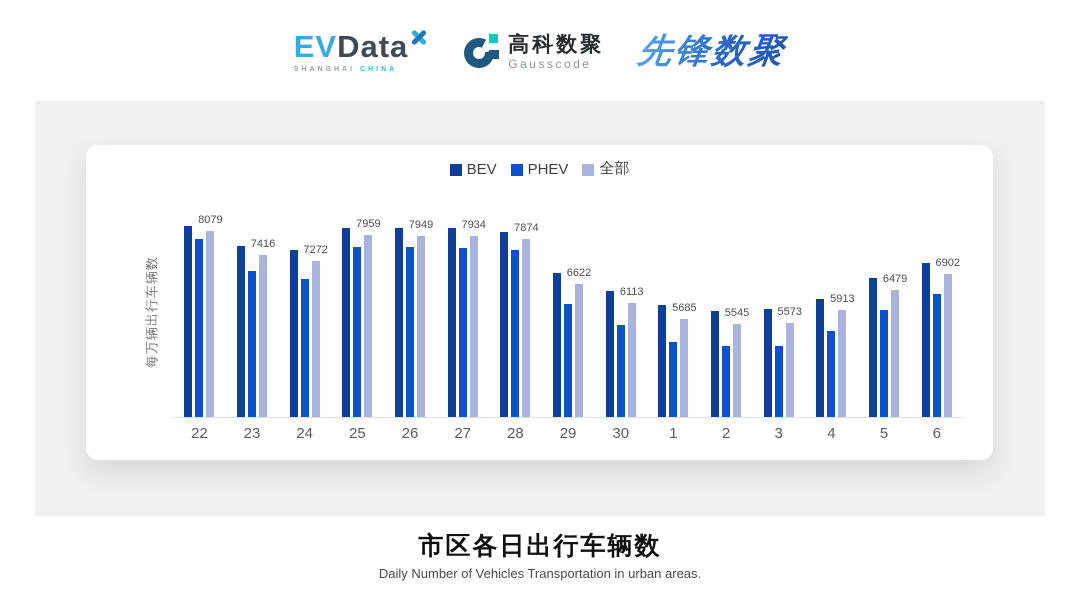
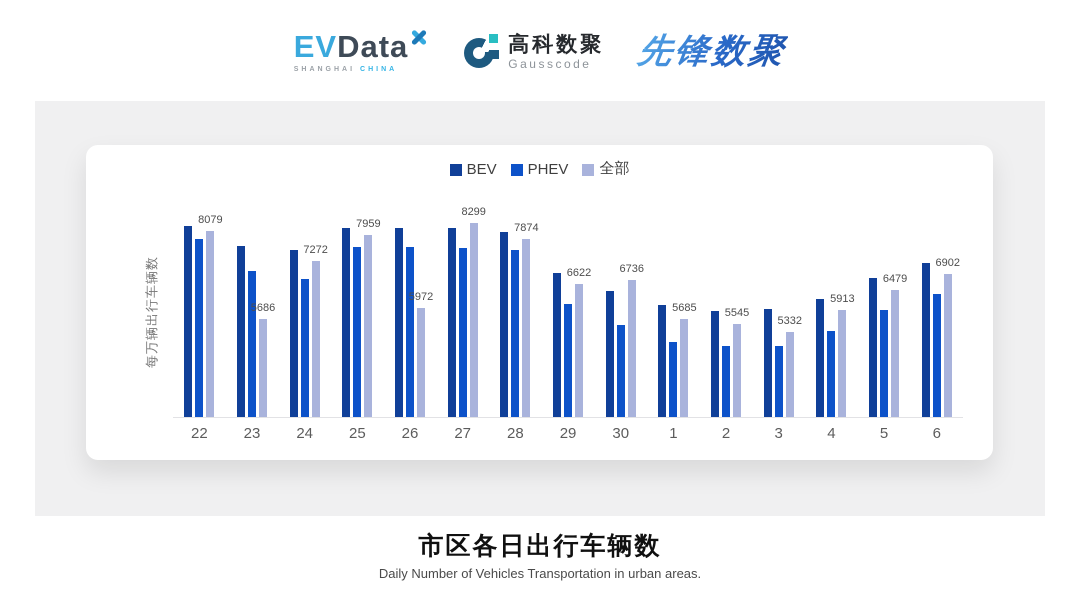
全部/23: 7416 -> 5686
全部/26: 7949 -> 5972
全部/27: 7934 -> 8299
全部/30: 6113 -> 6736
全部/3: 5573 -> 5332
